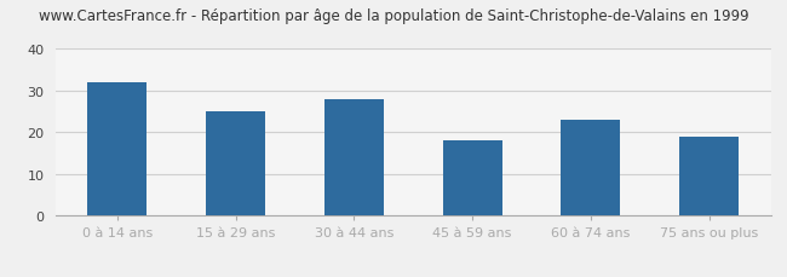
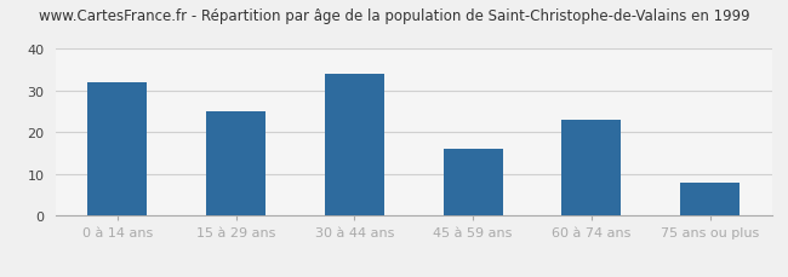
30 à 44 ans: 28 -> 34
45 à 59 ans: 18 -> 16
75 ans ou plus: 19 -> 8
